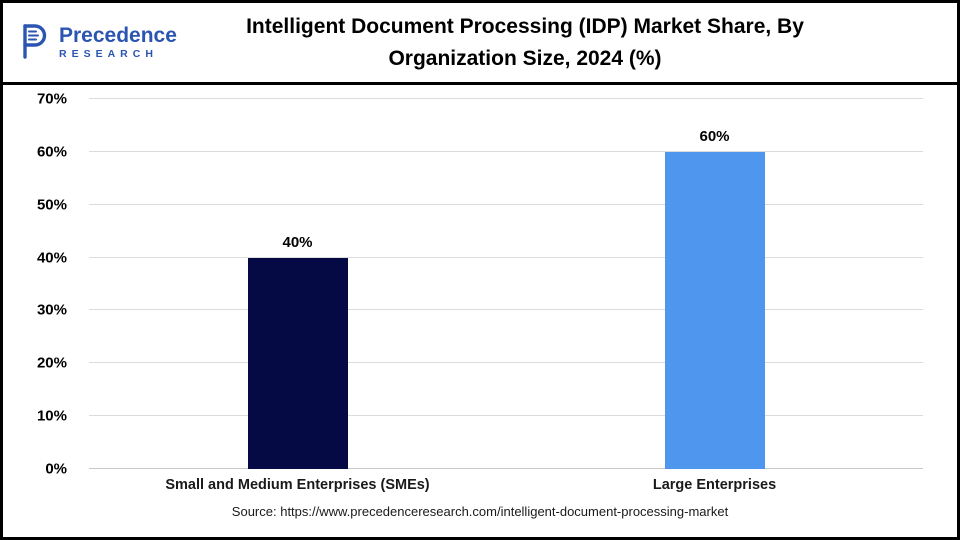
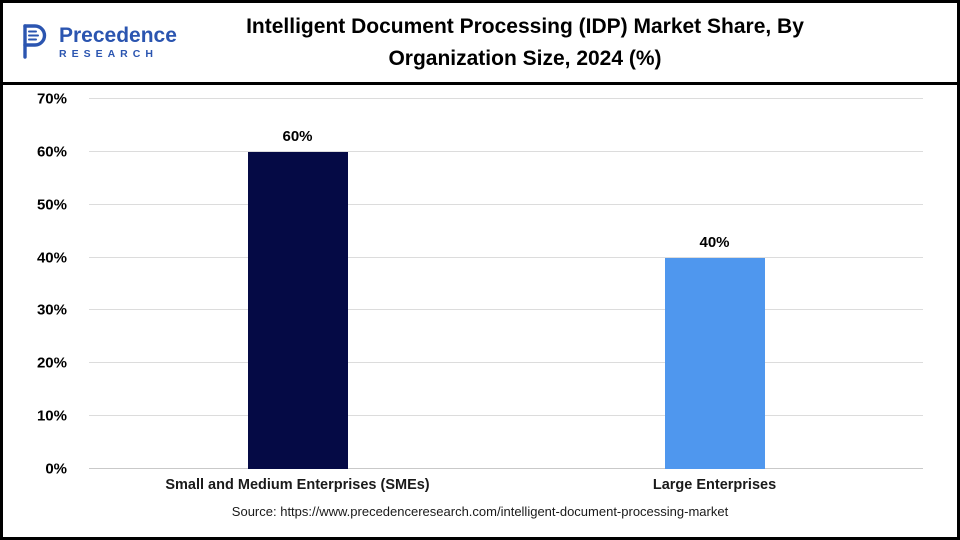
Small and Medium Enterprises (SMEs): 40% -> 60%
Large Enterprises: 60% -> 40%
